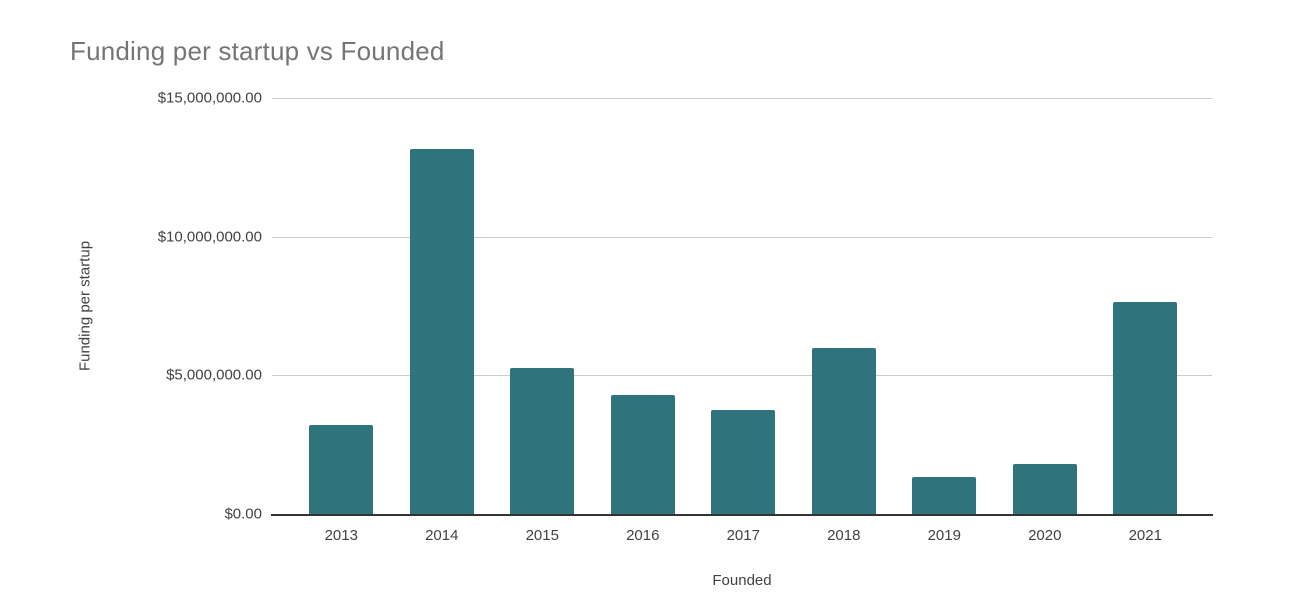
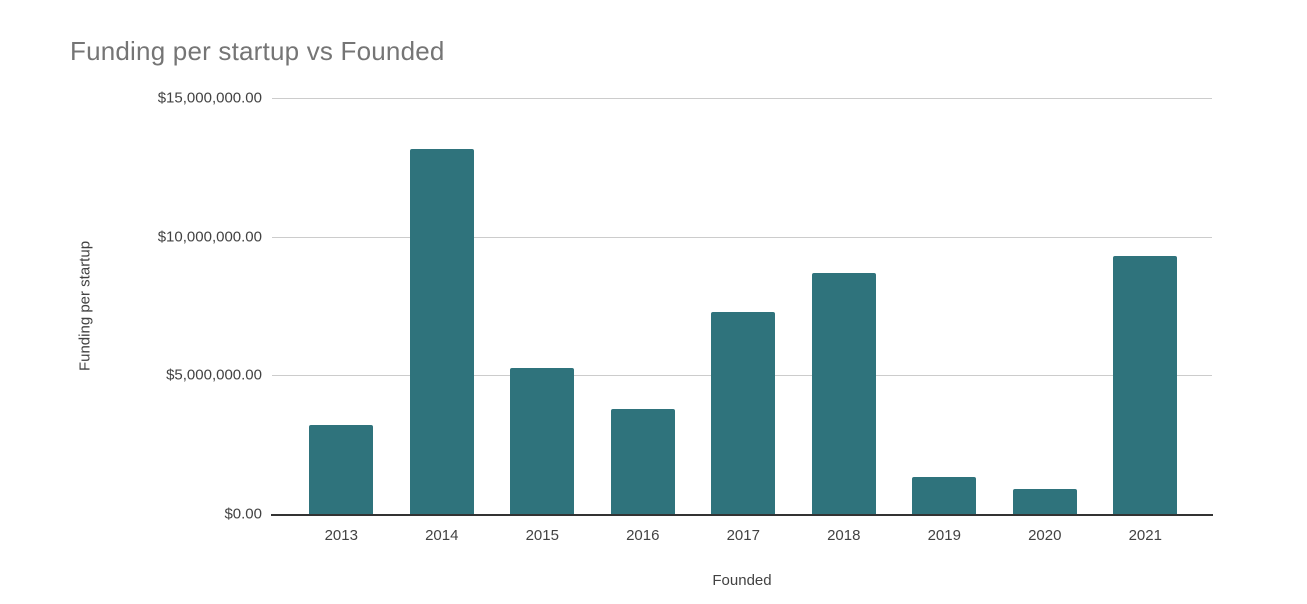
2016: $4300000 -> $3800000
2017: $3800000 -> $7300000
2018: $6000000 -> $8700000
2020: $1800000 -> $900000
2021: $7600000 -> $9300000
